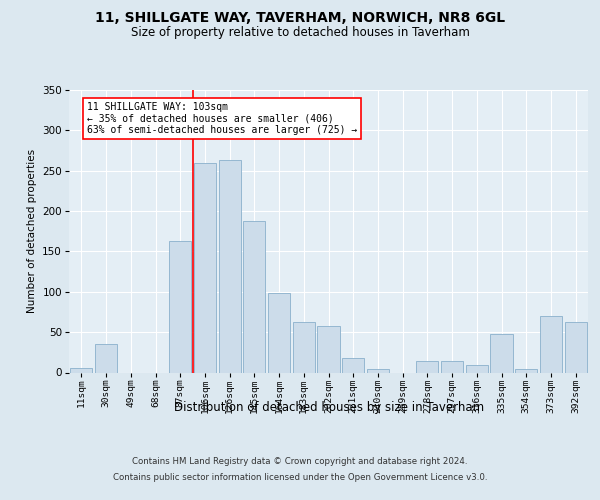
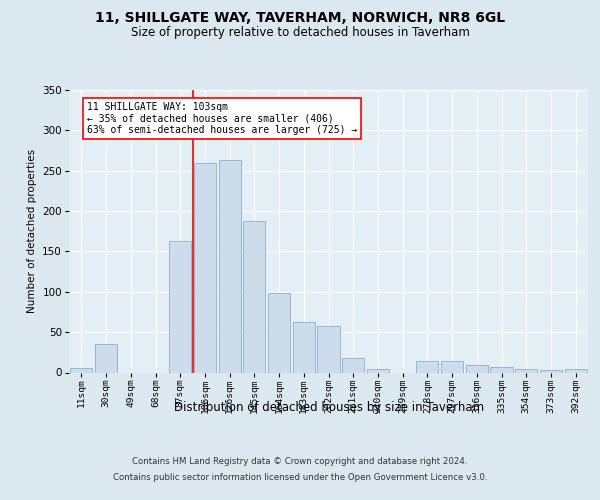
335sqm: 48 -> 7
373sqm: 70 -> 3
392sqm: 62 -> 4
